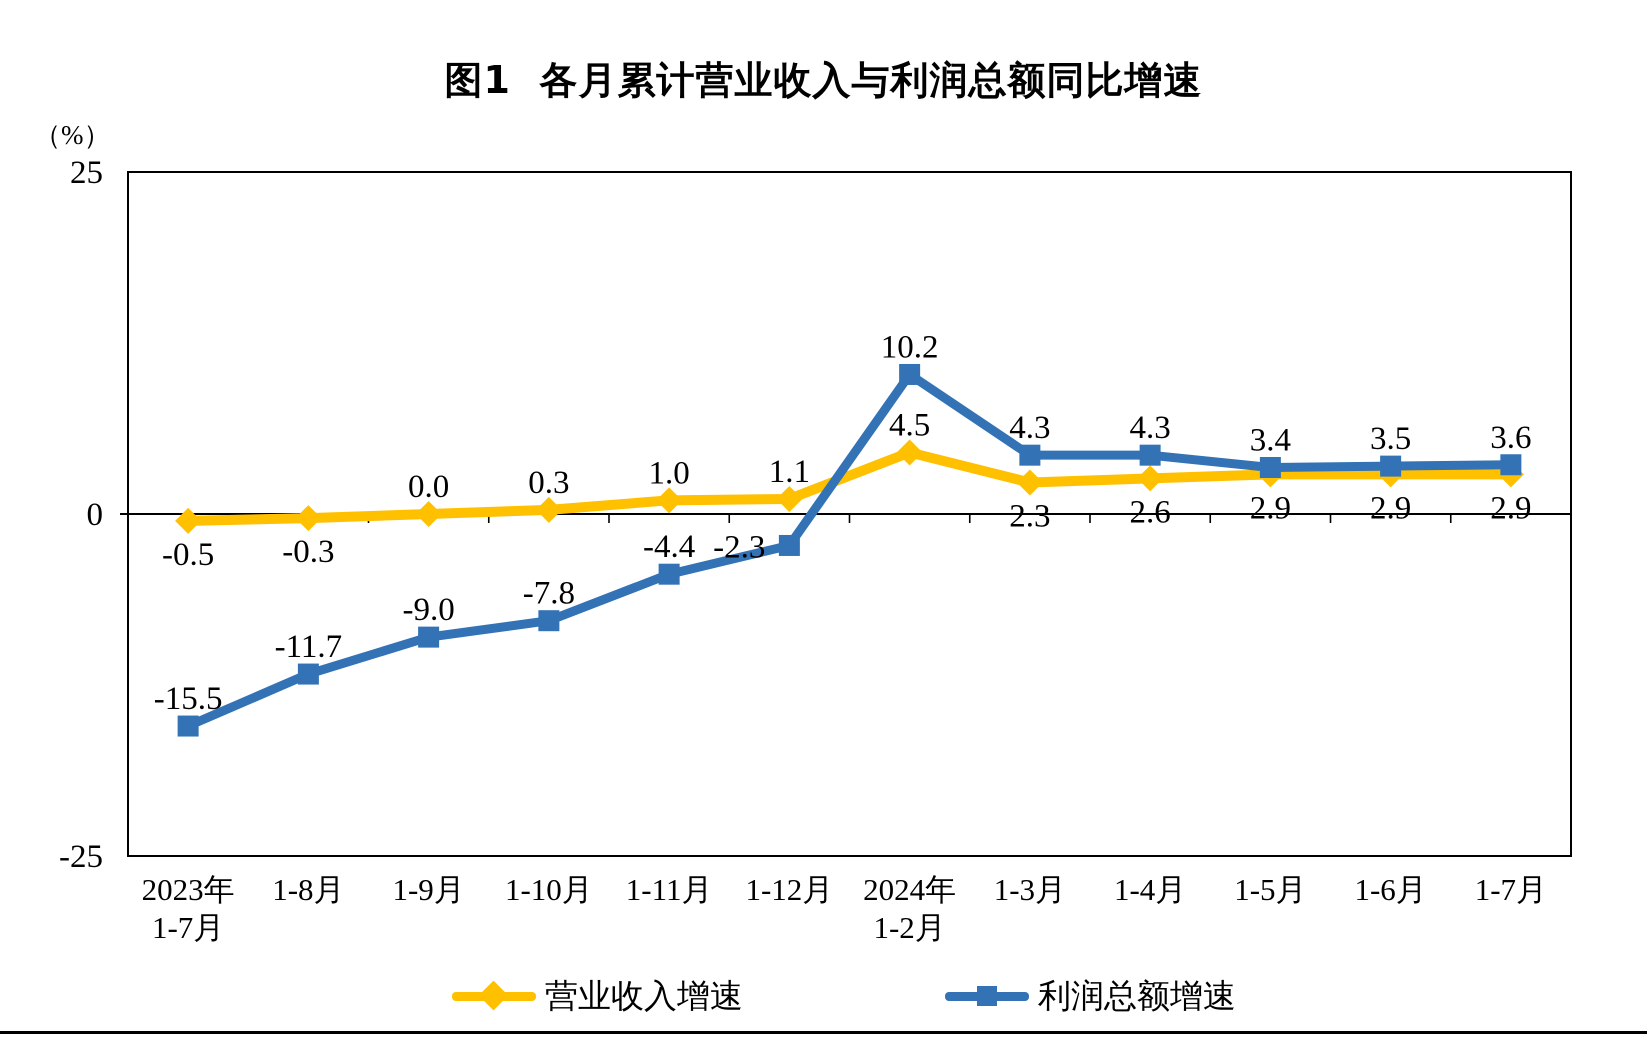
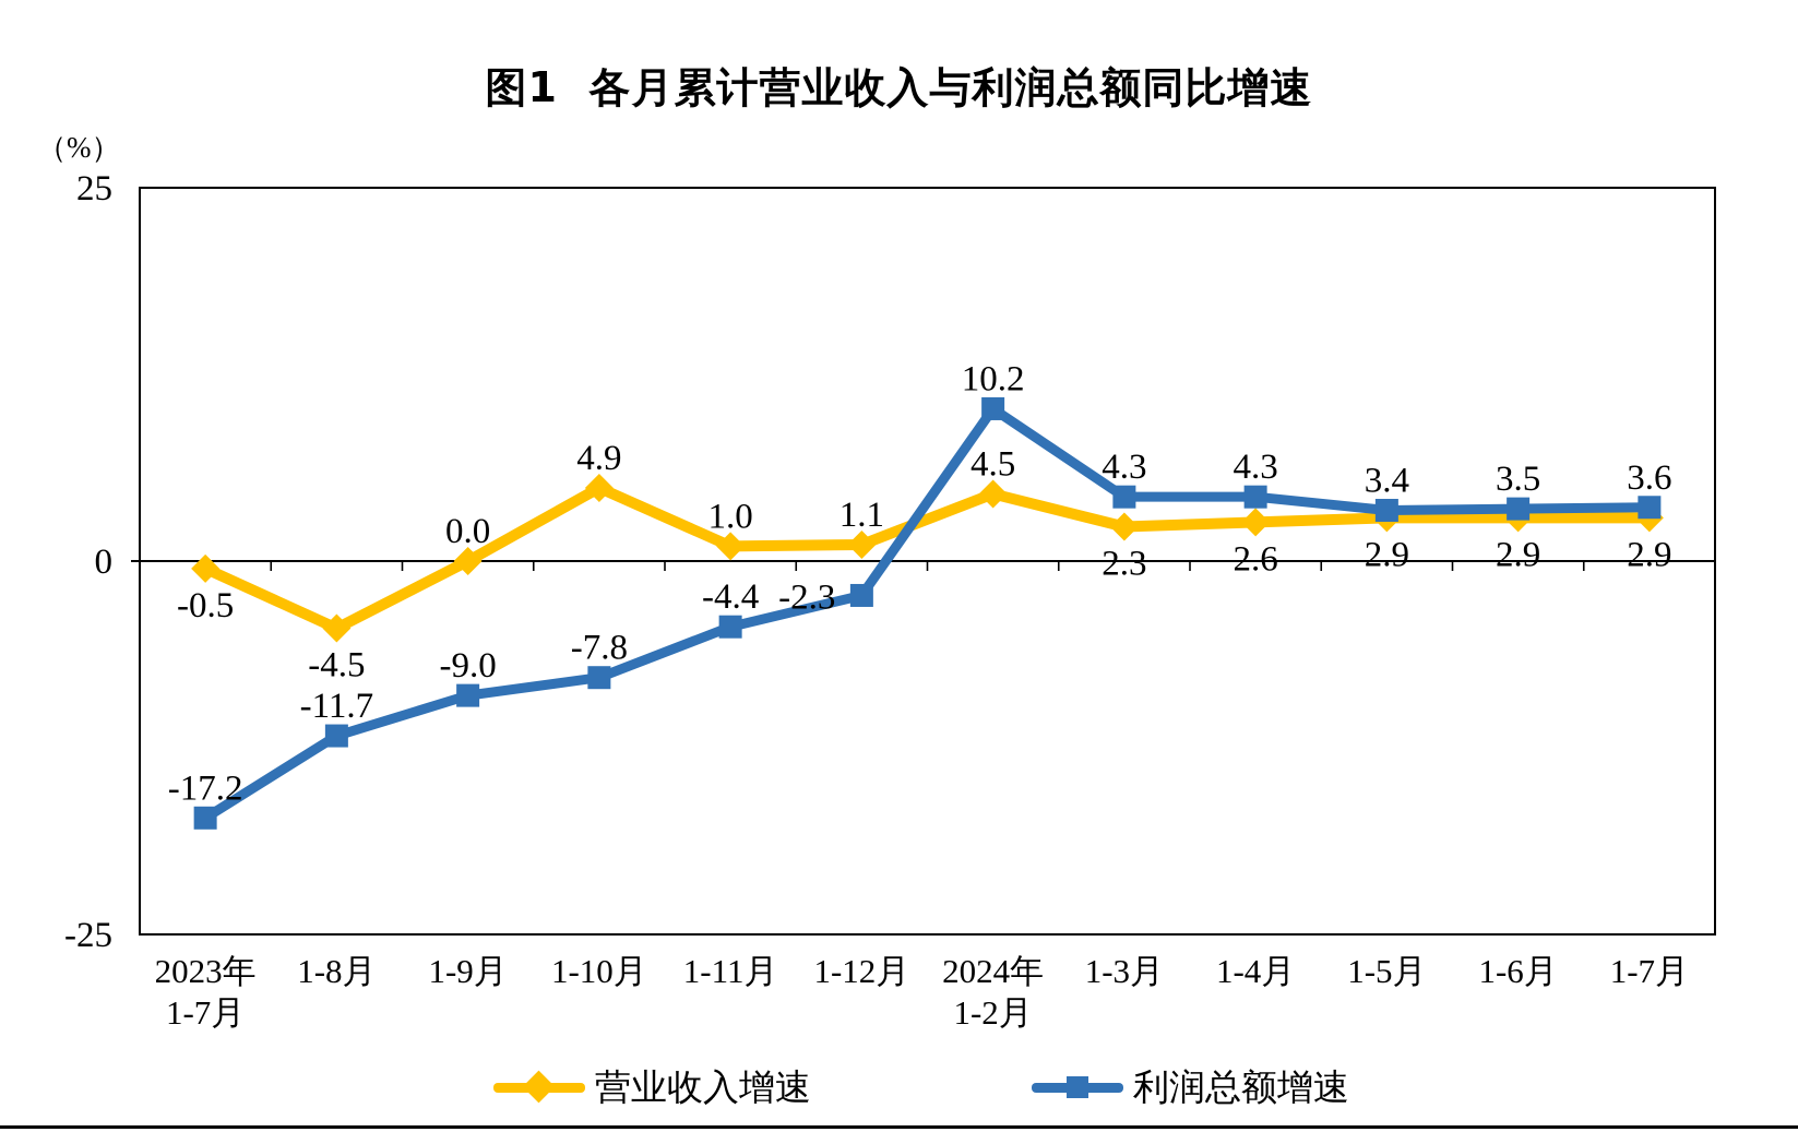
利润总额增速/2023年1-7月: -15.5 -> -17.2
营业收入增速/1-8月: -0.3 -> -4.5
营业收入增速/1-10月: 0.3 -> 4.9
